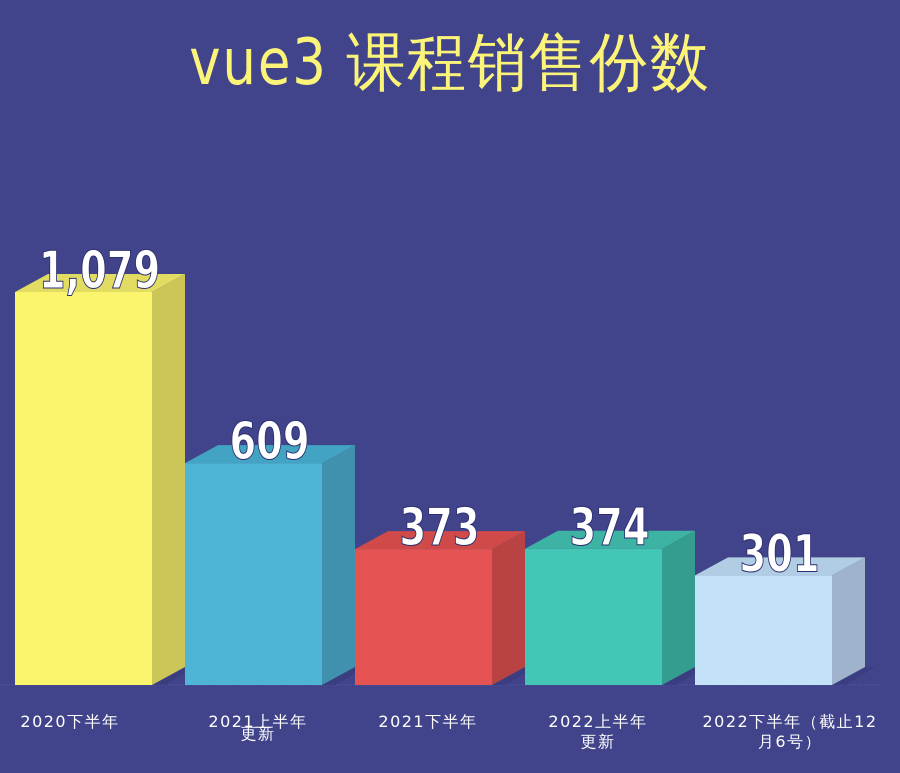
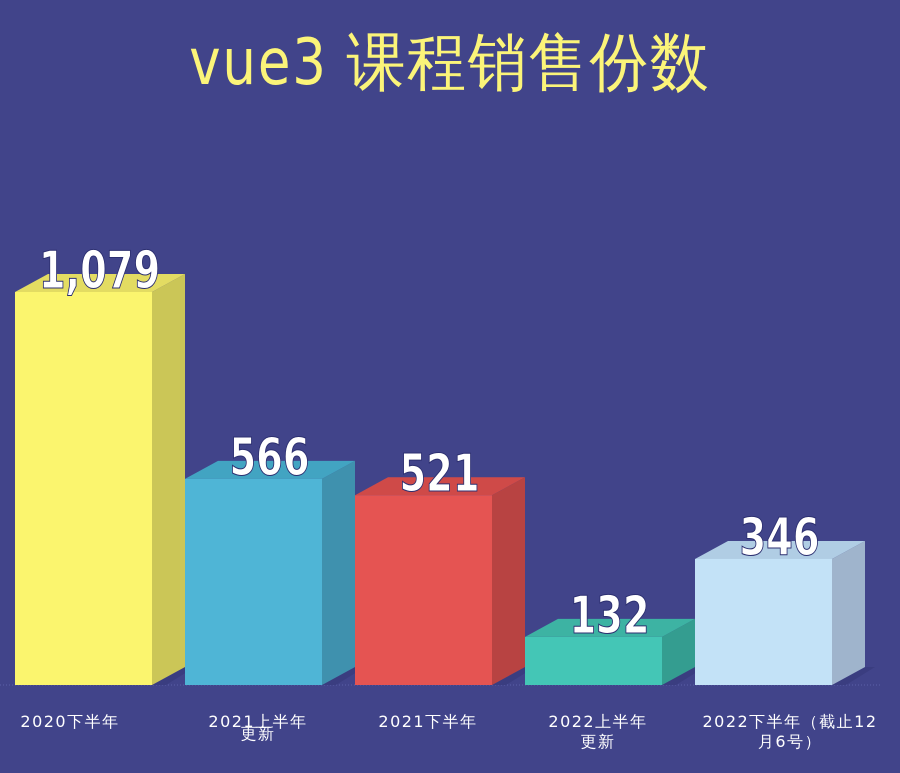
2021上半年更新: 609 -> 566
2021下半年: 373 -> 521
2022上半年更新: 374 -> 132
2022下半年（截止12月6号）: 301 -> 346
